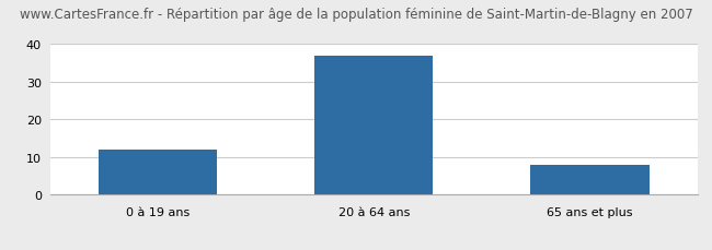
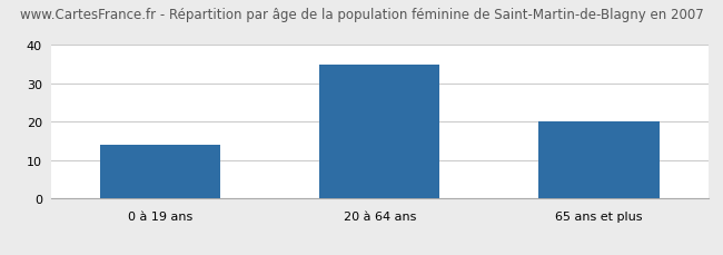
0 à 19 ans: 12 -> 14
20 à 64 ans: 37 -> 35
65 ans et plus: 8 -> 20
